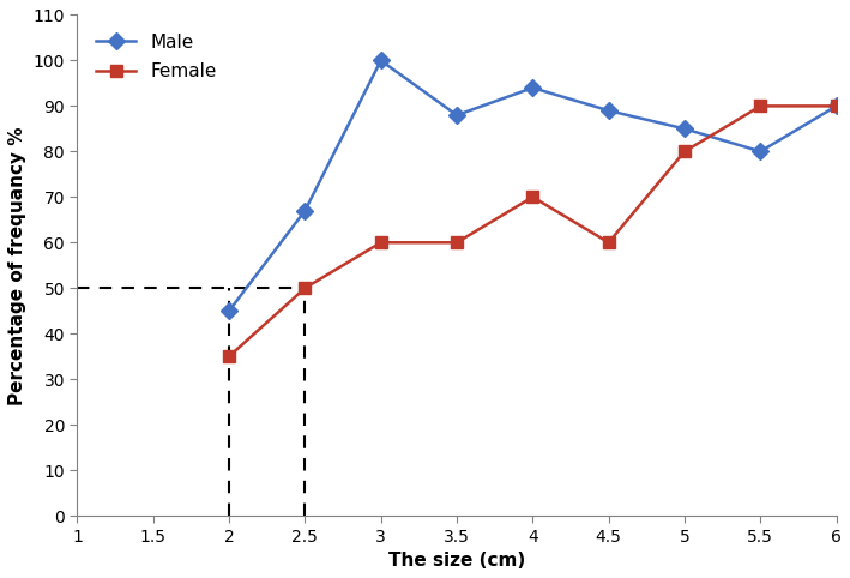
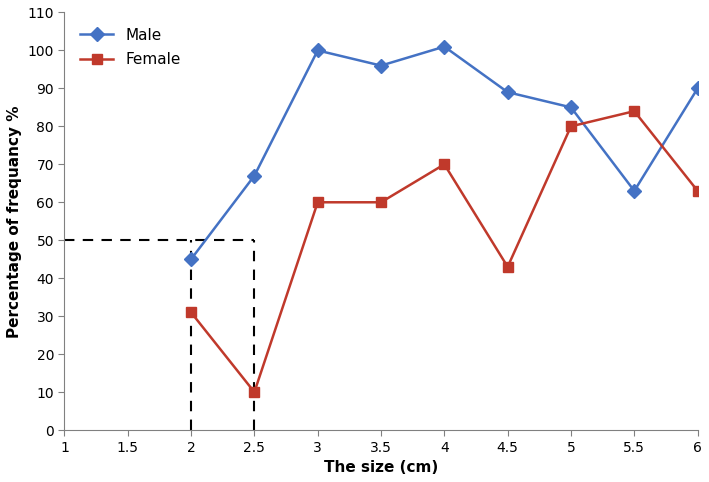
Female/2: 35 -> 31
Female/2.5: 50 -> 10
Male/3.5: 88 -> 96
Male/4: 94 -> 101
Female/4.5: 60 -> 43
Male/5.5: 80 -> 63
Female/5.5: 90 -> 84
Female/6: 90 -> 63
